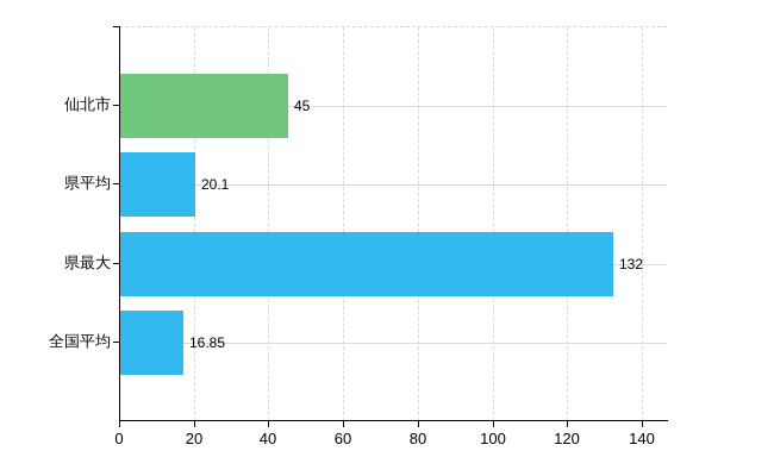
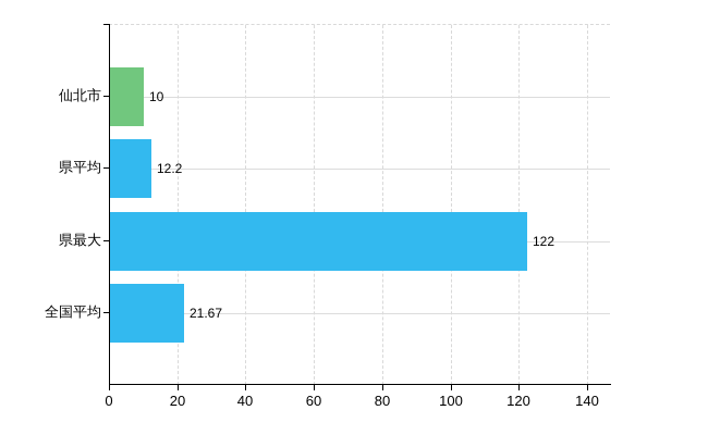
仙北市: 45 -> 10
県平均: 20.1 -> 12.2
県最大: 132 -> 122
全国平均: 16.85 -> 21.67
